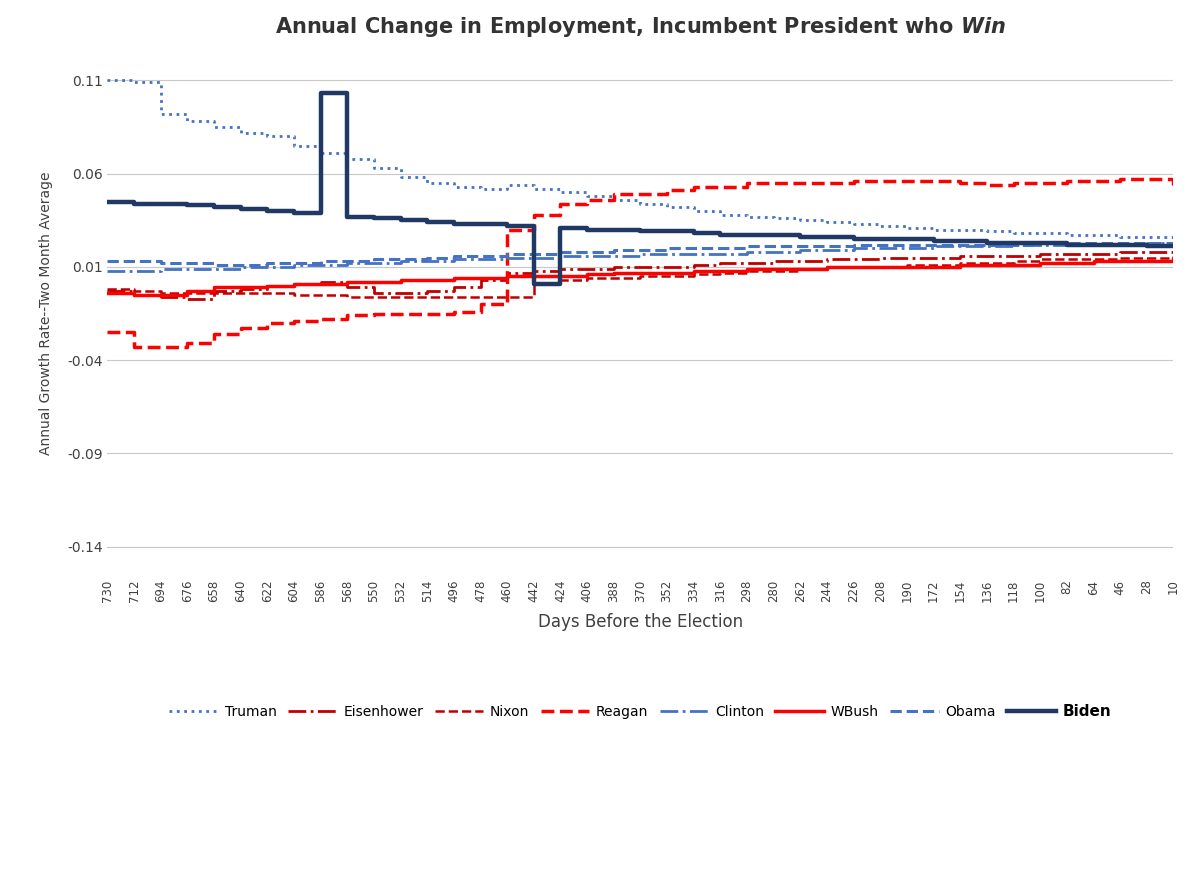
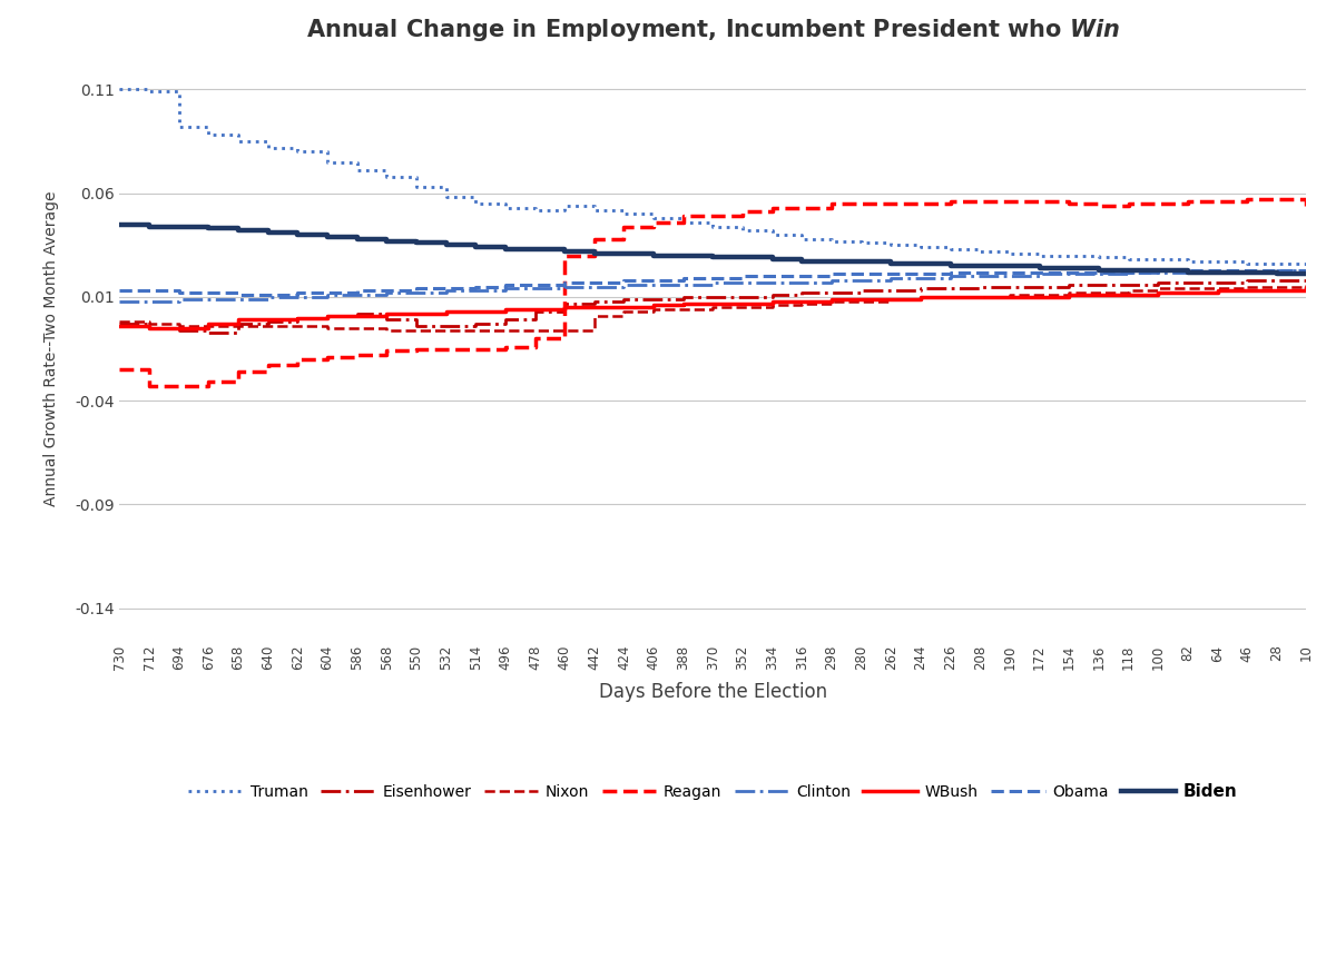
Biden/586: 0.103 -> 0.038
Biden/442: 0.001 -> 0.031
